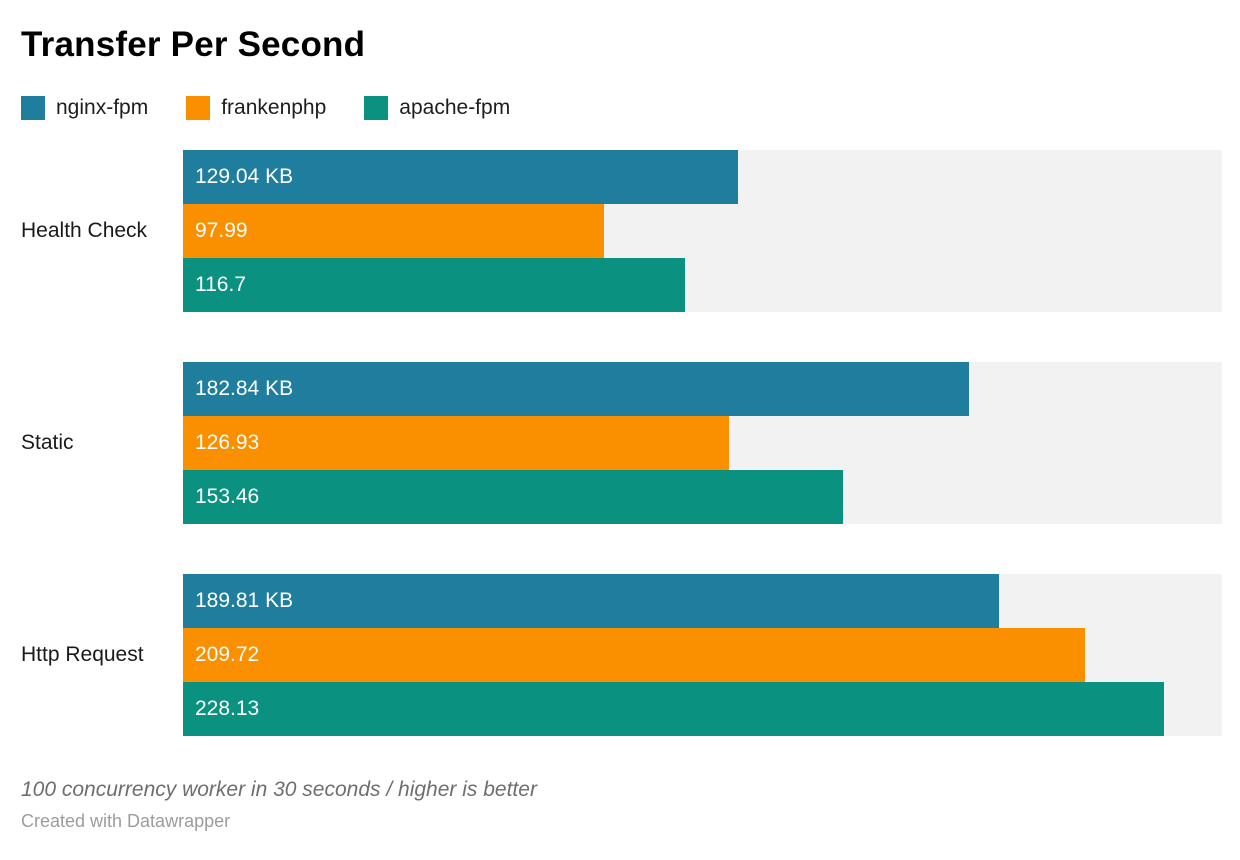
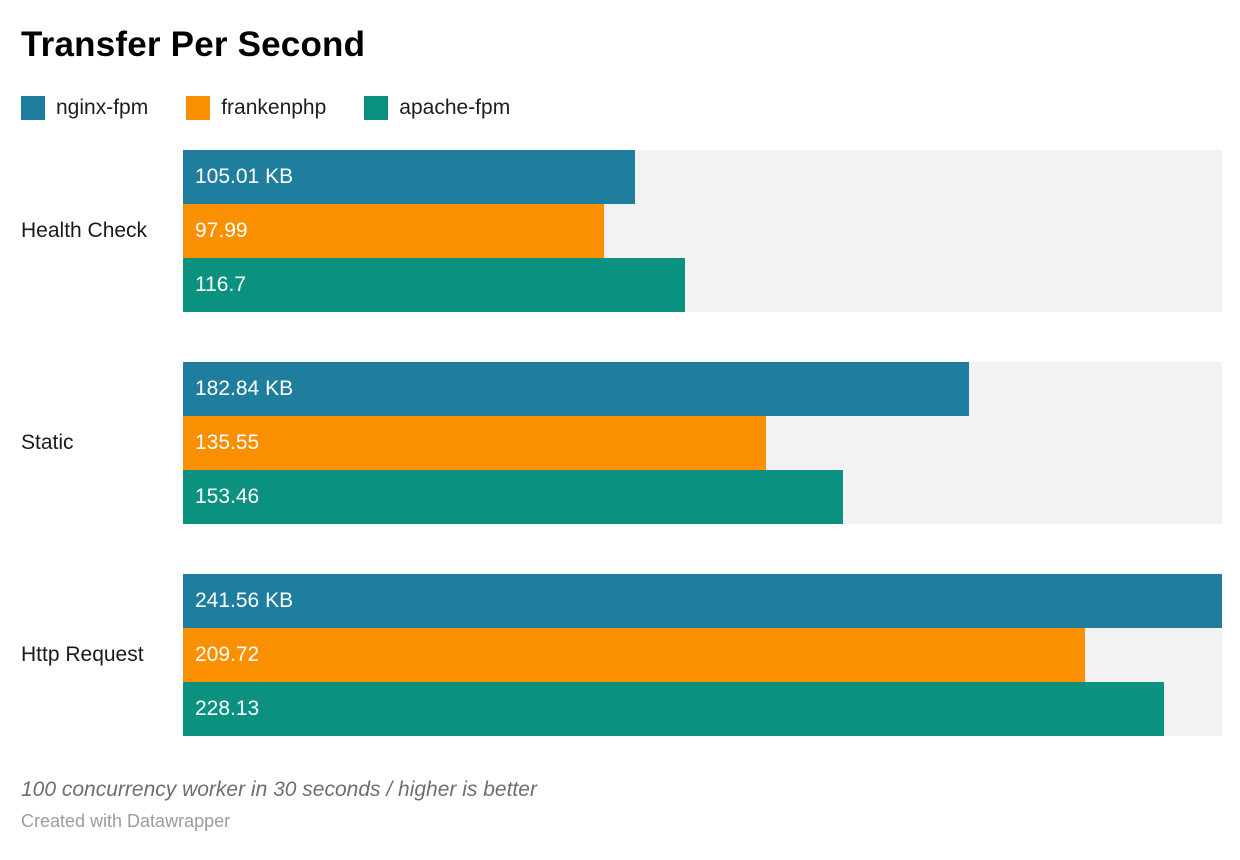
nginx-fpm/Health Check: 129.04 -> 105.01
frankenphp/Static: 126.93 -> 135.55
nginx-fpm/Http Request: 189.81 -> 241.56
